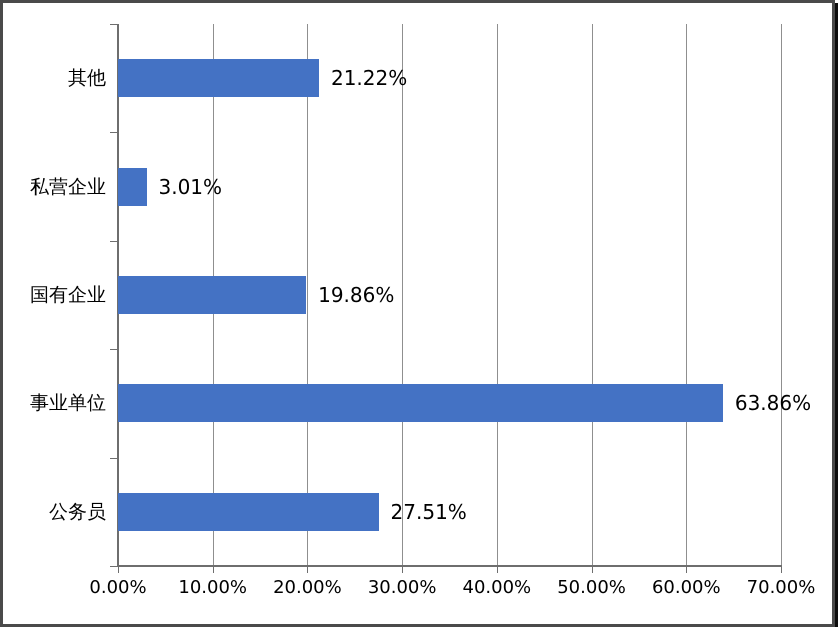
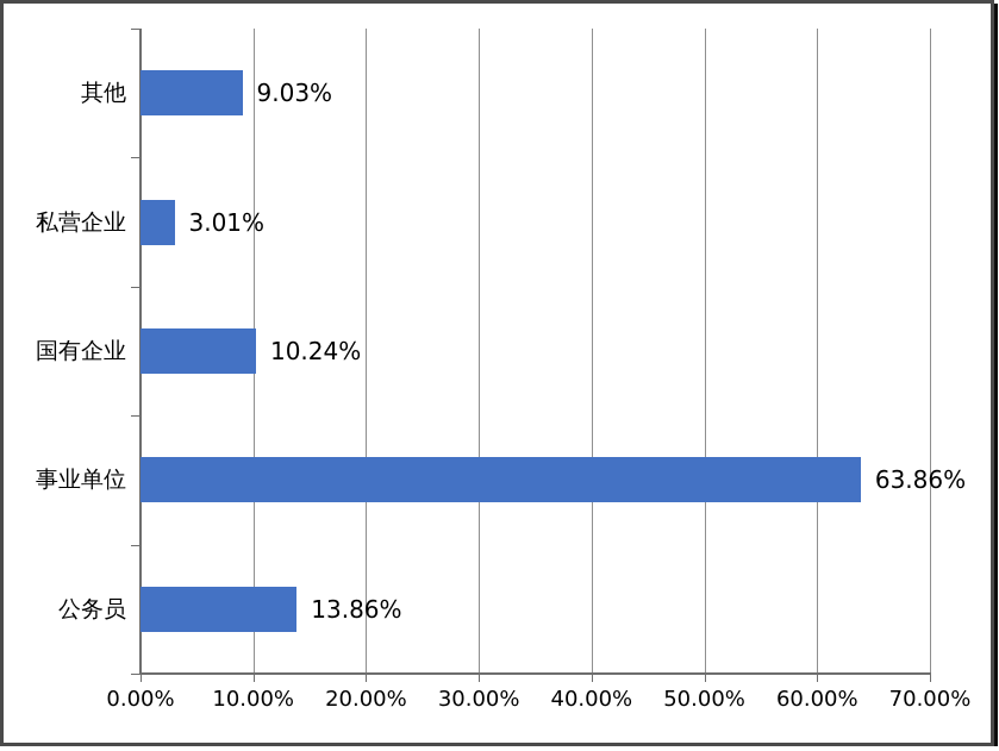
其他: 21.22% -> 9.03%
国有企业: 19.86% -> 10.24%
公务员: 27.51% -> 13.86%
